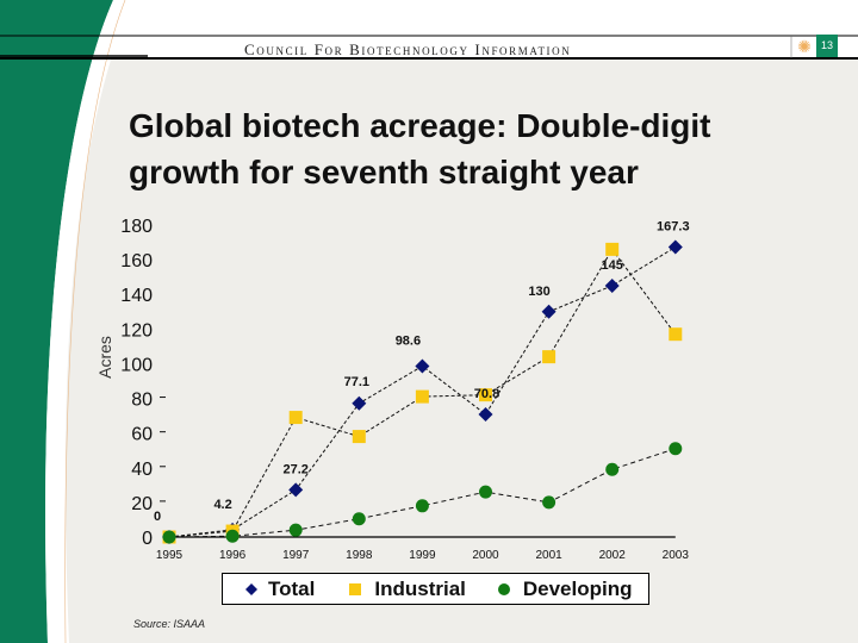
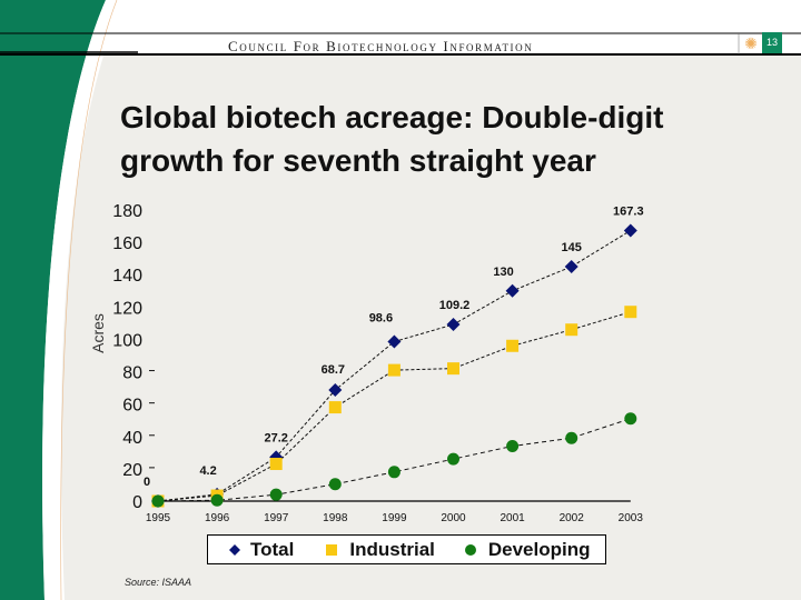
Industrial/1997: 69 -> 23
Total/1998: 77.1 -> 68.7
Total/2000: 70.8 -> 109.2
Industrial/2001: 104 -> 96
Developing/2001: 20 -> 34
Industrial/2002: 166 -> 106
